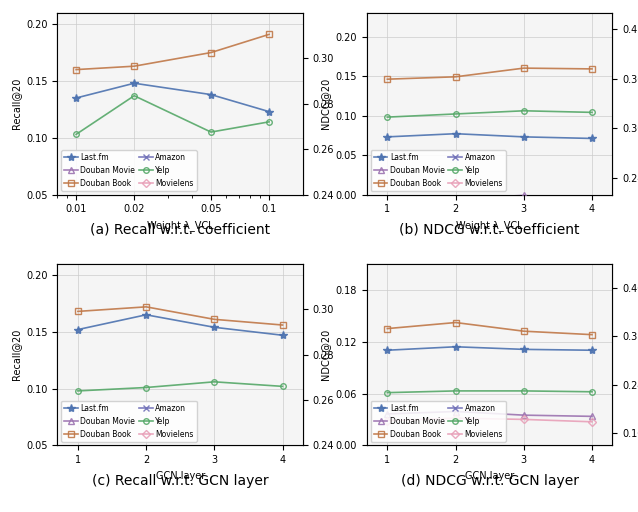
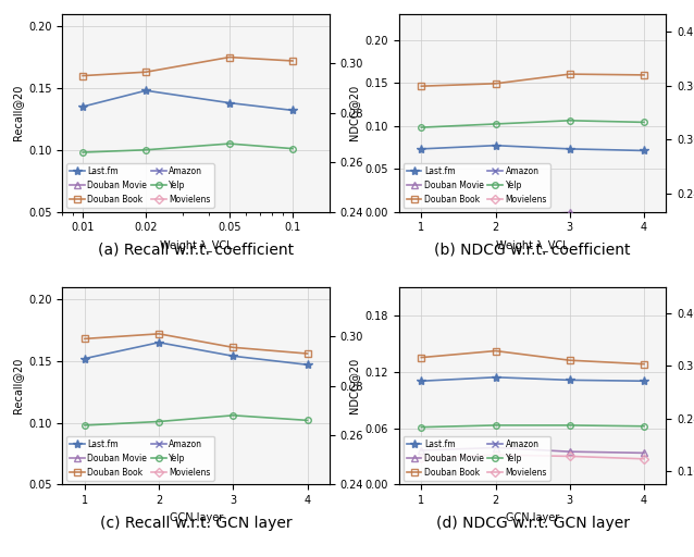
Yelp/0.01: 0.103 -> 0.098
Yelp/0.02: 0.137 -> 0.100
Last.fm/0.1: 0.123 -> 0.132
Douban Book/0.1: 0.191 -> 0.172
Yelp/0.1: 0.114 -> 0.101
